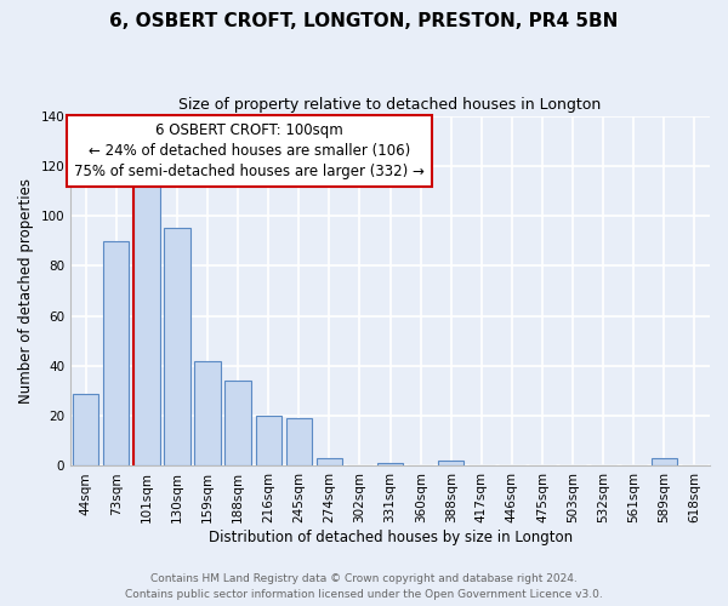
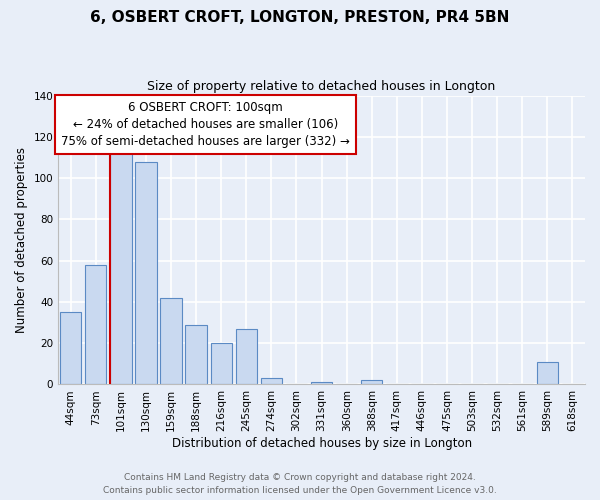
44sqm: 29 -> 35
73sqm: 90 -> 58
130sqm: 95 -> 108
188sqm: 34 -> 29
245sqm: 19 -> 27
589sqm: 3 -> 11
